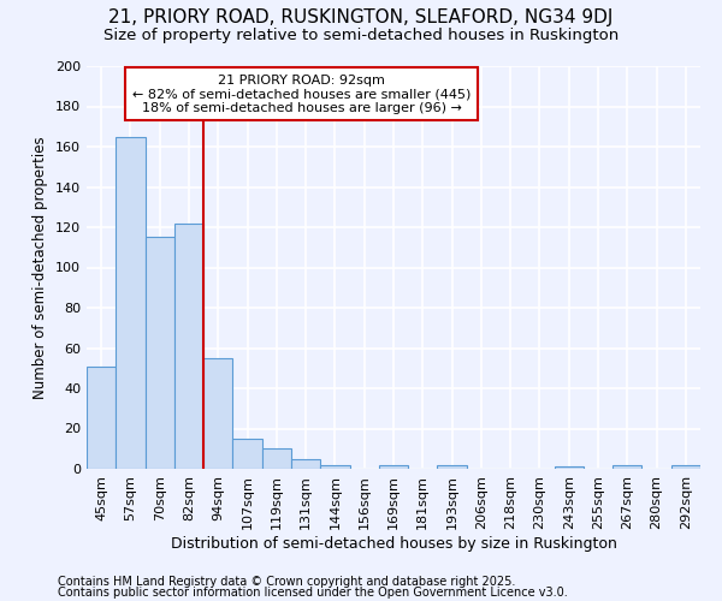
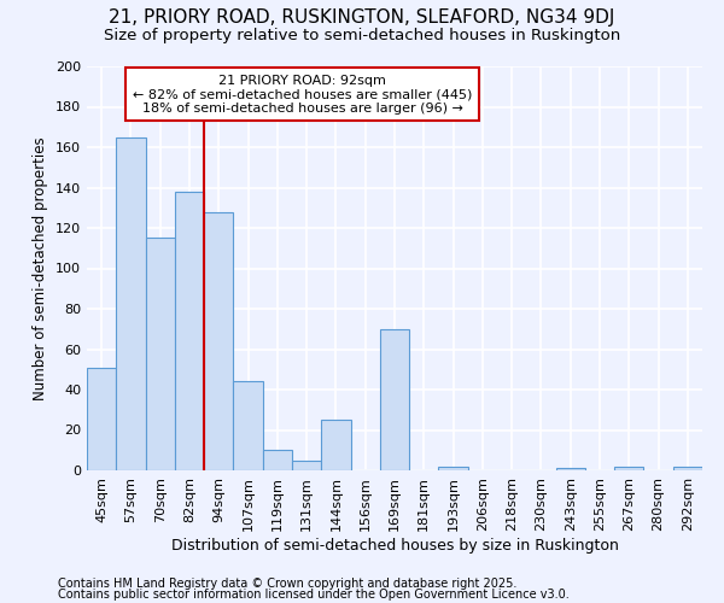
82sqm: 122 -> 138
94sqm: 55 -> 128
107sqm: 15 -> 44
144sqm: 2 -> 25
169sqm: 2 -> 70
